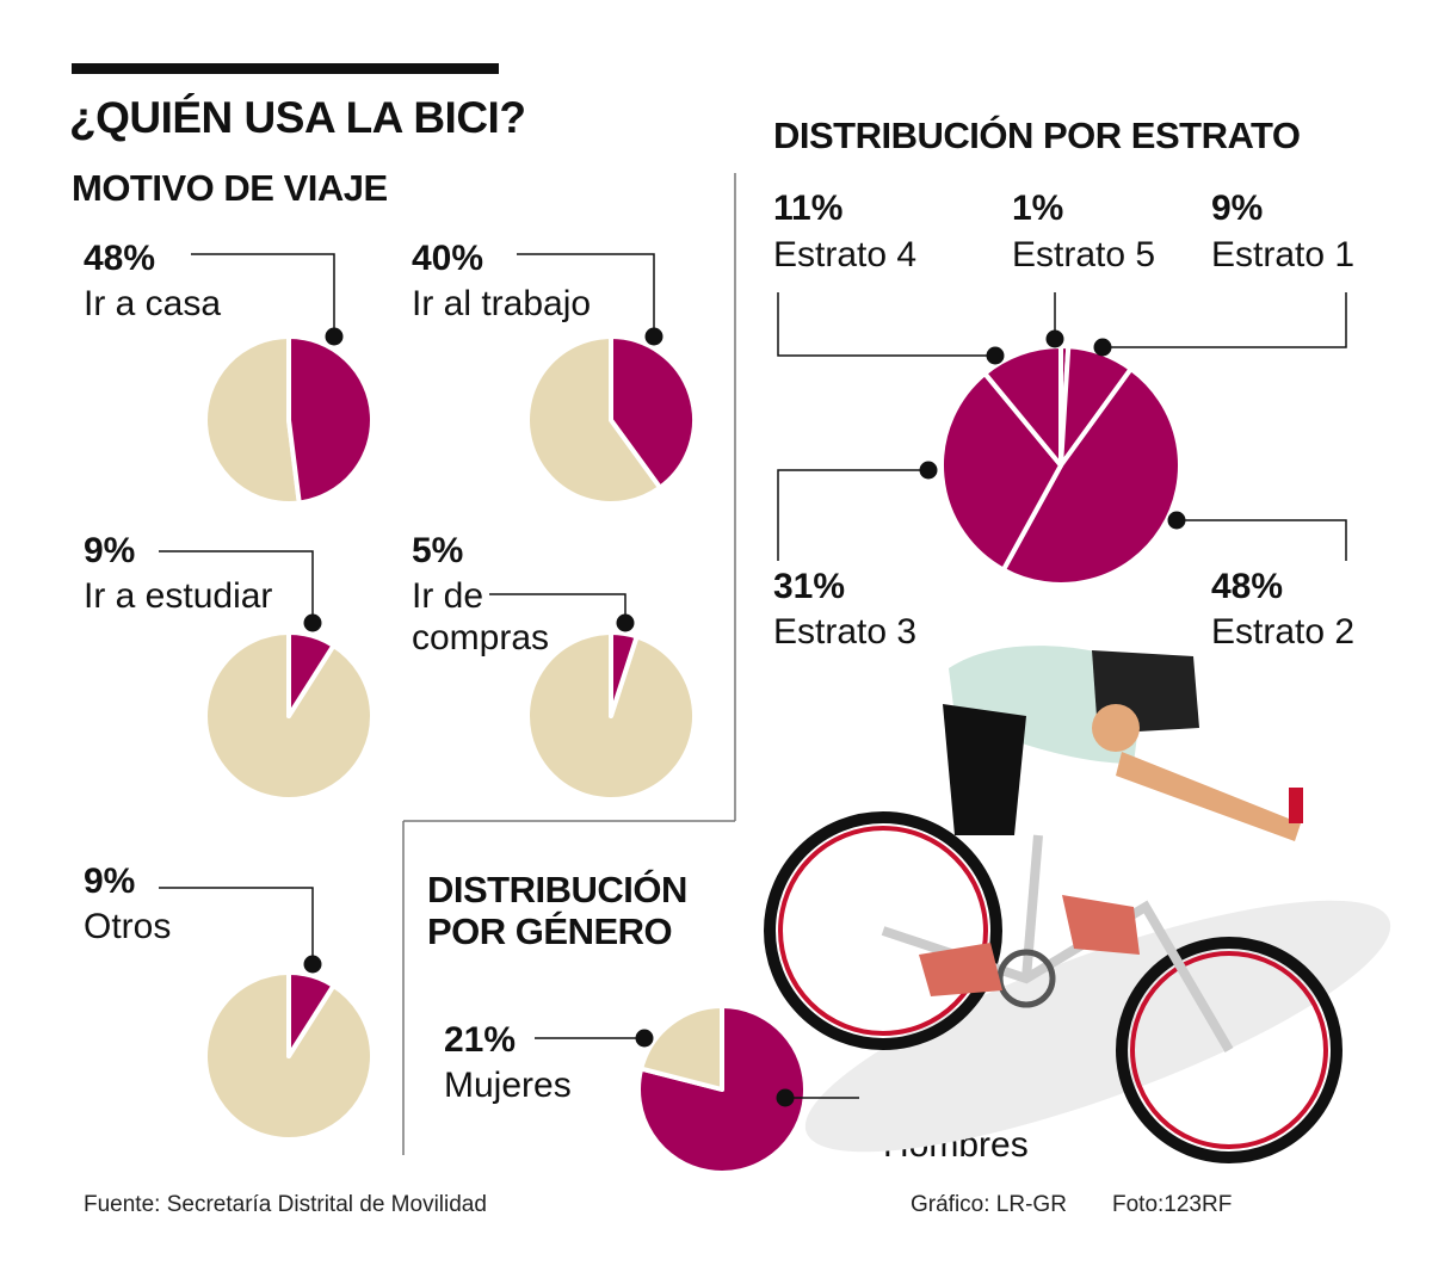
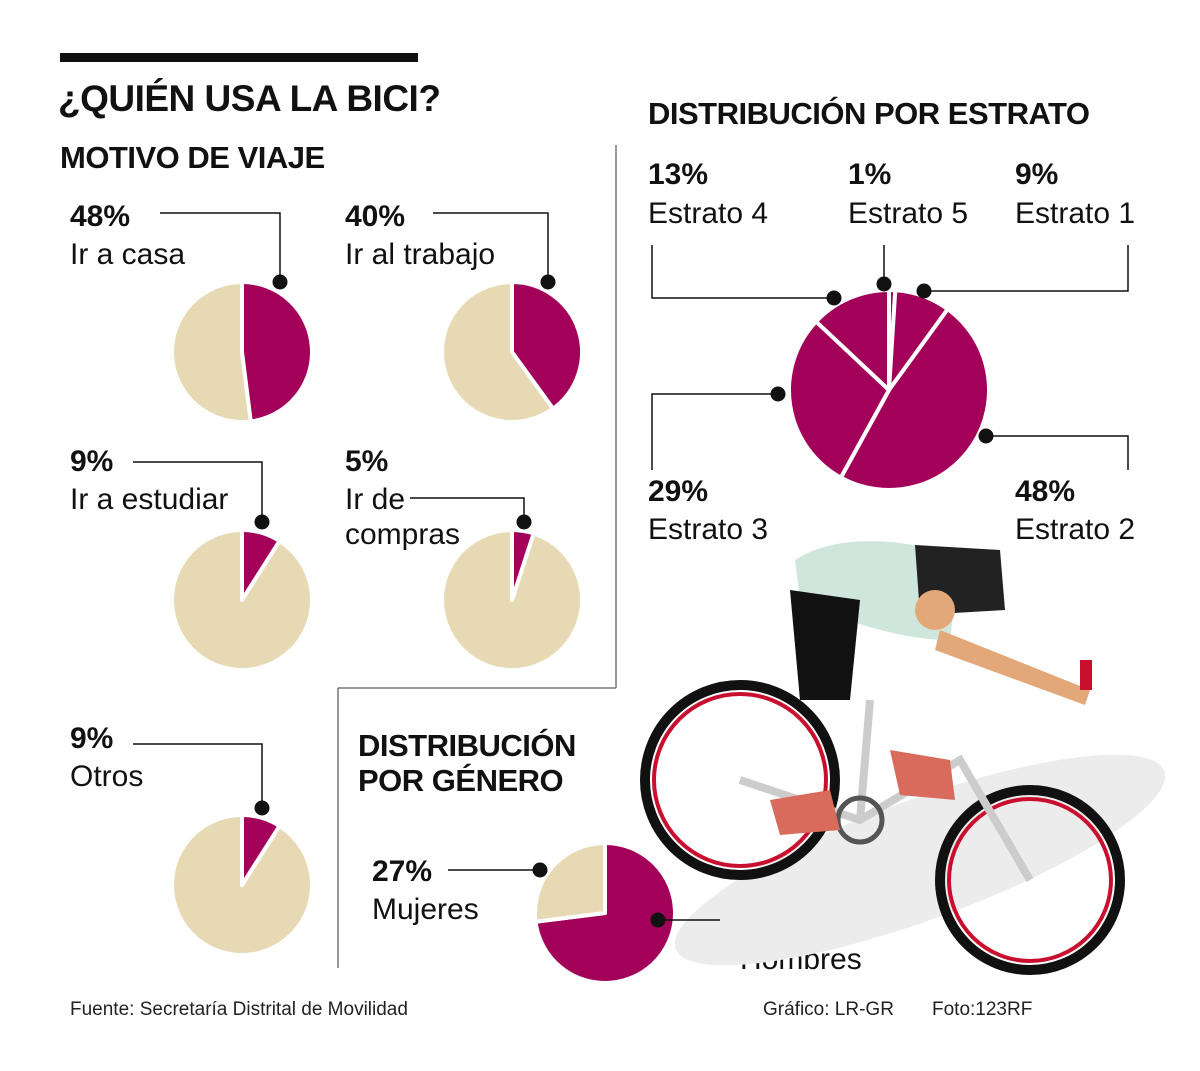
DISTRIBUCIÓN POR ESTRATO/Estrato 3: 31% -> 29%
DISTRIBUCIÓN POR ESTRATO/Estrato 4: 11% -> 13%
DISTRIBUCIÓN POR GÉNERO/Hombres: 79% -> 73%
DISTRIBUCIÓN POR GÉNERO/Mujeres: 21% -> 27%
